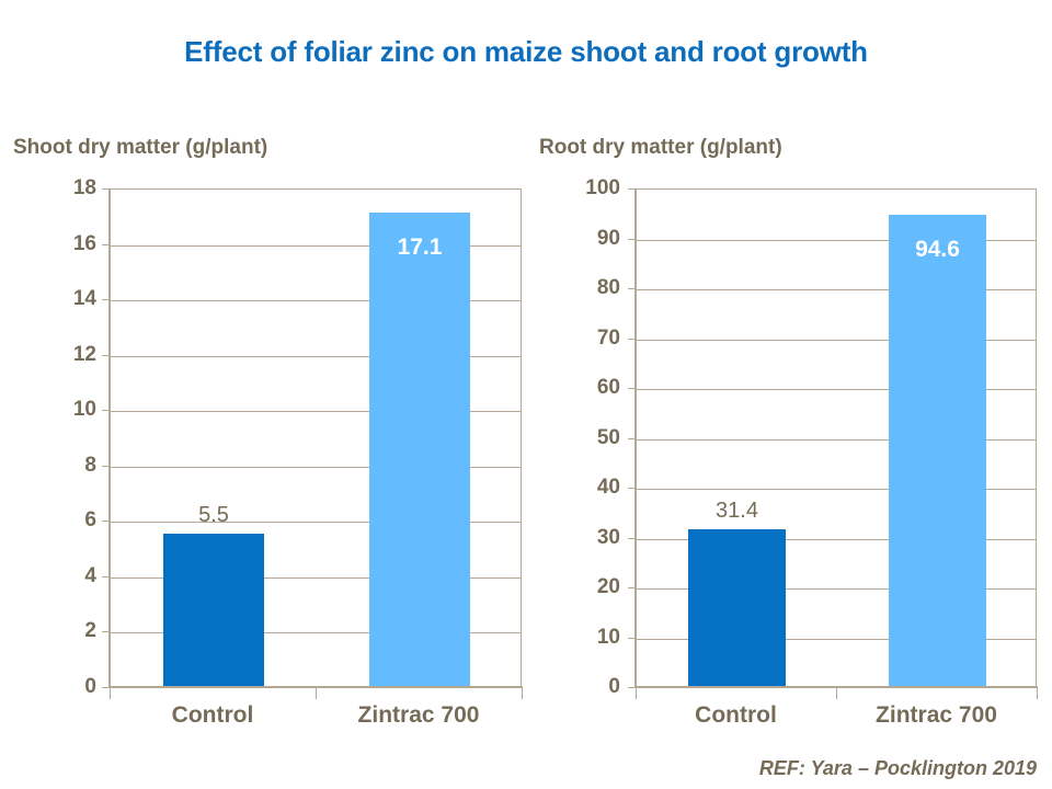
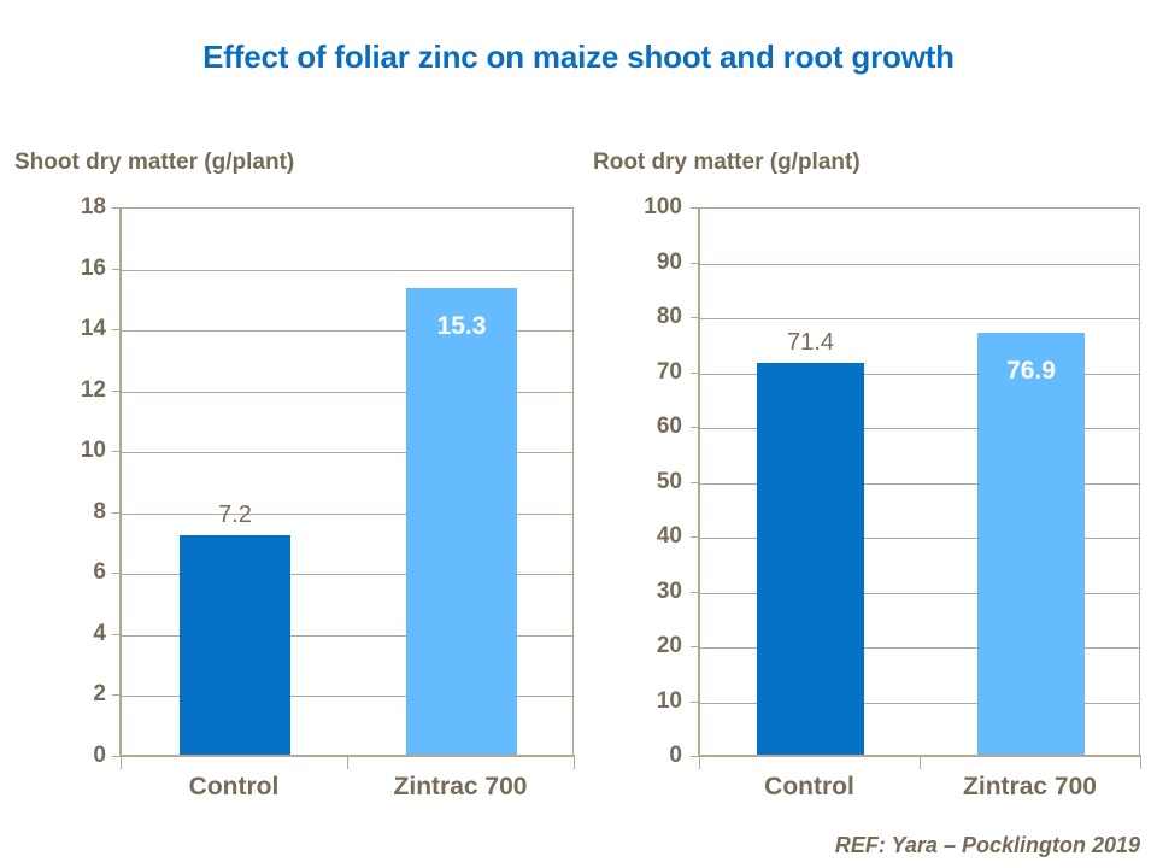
Shoot dry matter (g/plant)/Control: 5.5 -> 7.2
Shoot dry matter (g/plant)/Zintrac 700: 17.1 -> 15.3
Root dry matter (g/plant)/Control: 31.4 -> 71.4
Root dry matter (g/plant)/Zintrac 700: 94.6 -> 76.9
